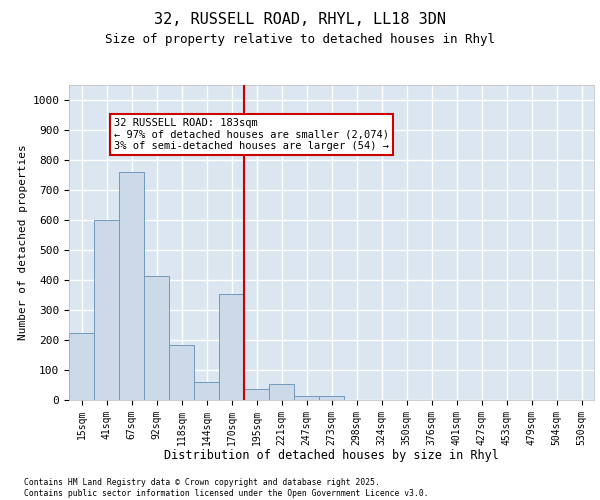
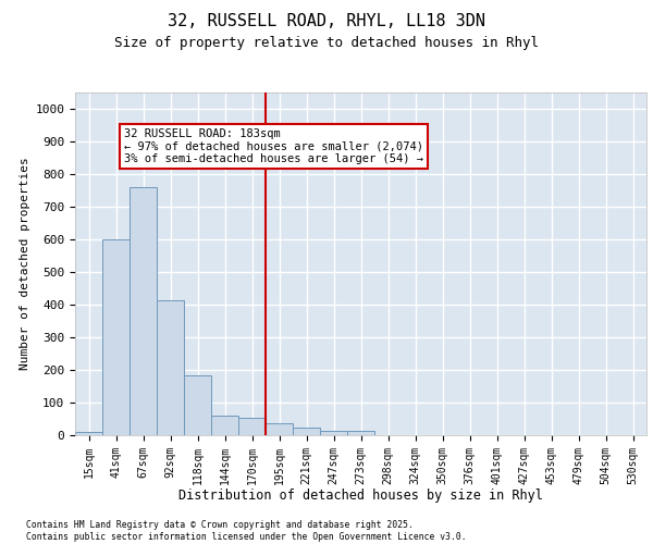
15sqm: 225 -> 10
170sqm: 355 -> 55
221sqm: 55 -> 22
